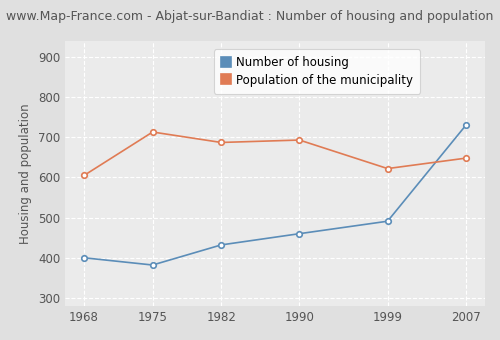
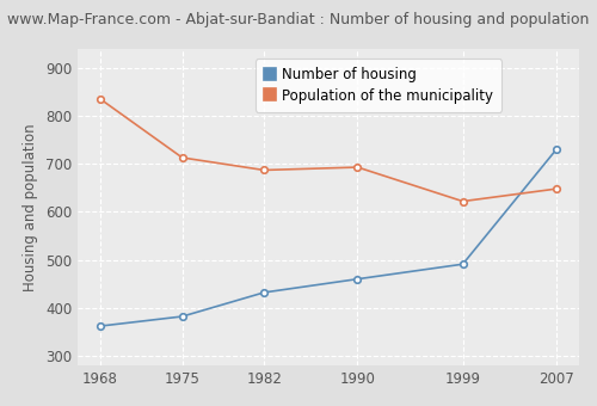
Number of housing/1968: 400 -> 362
Population of the municipality/1968: 605 -> 835
